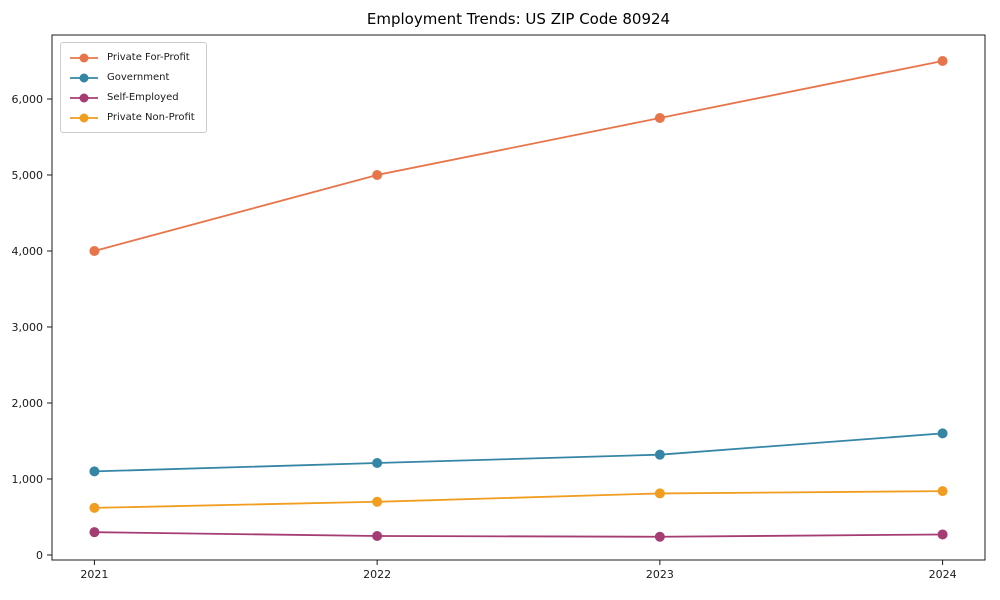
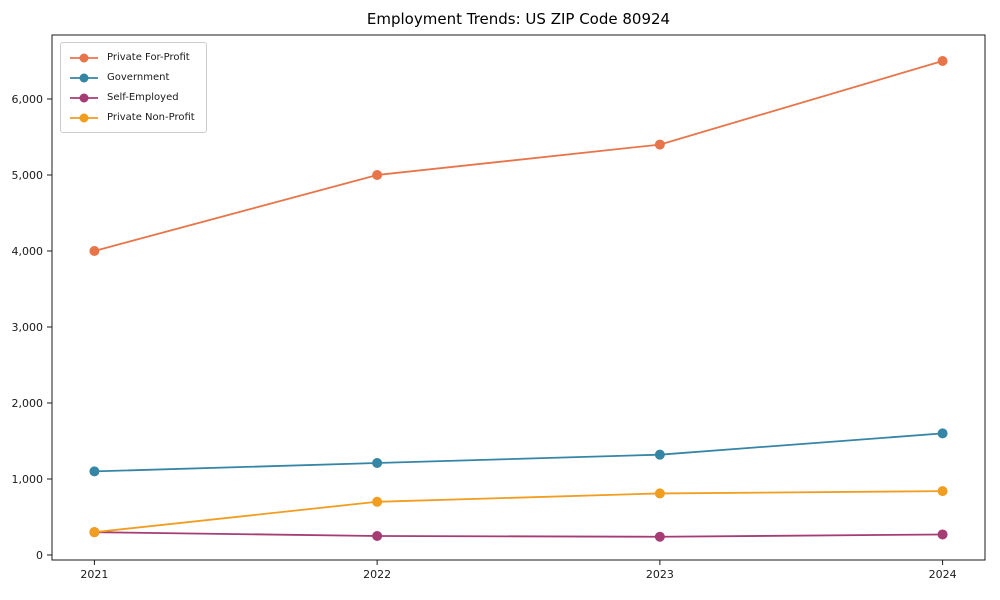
Private Non-Profit/2021: 600 -> 300
Private For-Profit/2023: 5800 -> 5400
